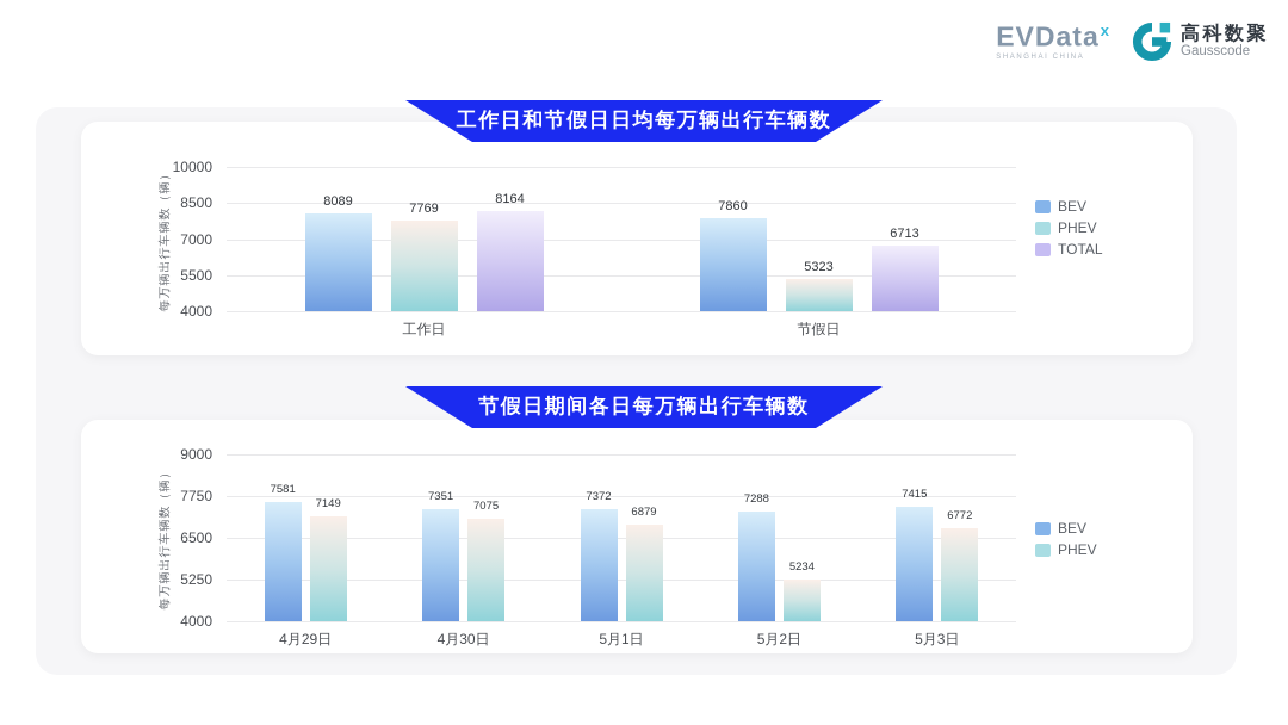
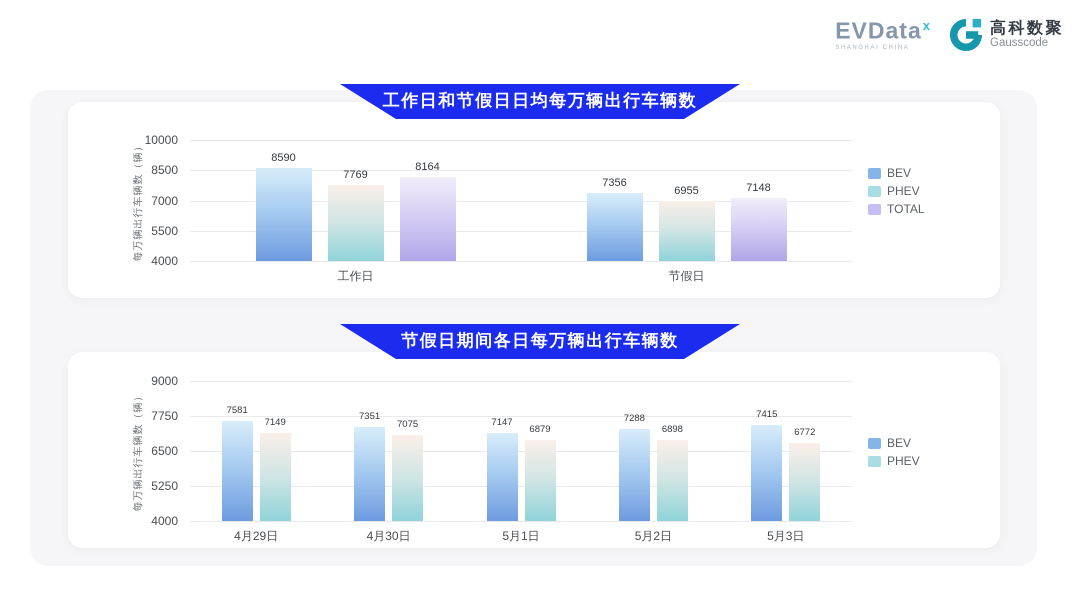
工作日和节假日日均每万辆出行车辆数/BEV/工作日: 8089 -> 8590
工作日和节假日日均每万辆出行车辆数/BEV/节假日: 7860 -> 7356
工作日和节假日日均每万辆出行车辆数/PHEV/节假日: 5323 -> 6955
工作日和节假日日均每万辆出行车辆数/TOTAL/节假日: 6713 -> 7148
节假日期间各日每万辆出行车辆数/BEV/5月1日: 7372 -> 7147
节假日期间各日每万辆出行车辆数/PHEV/5月2日: 5234 -> 6898
